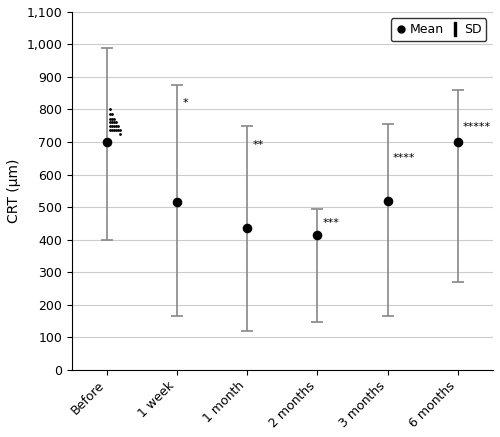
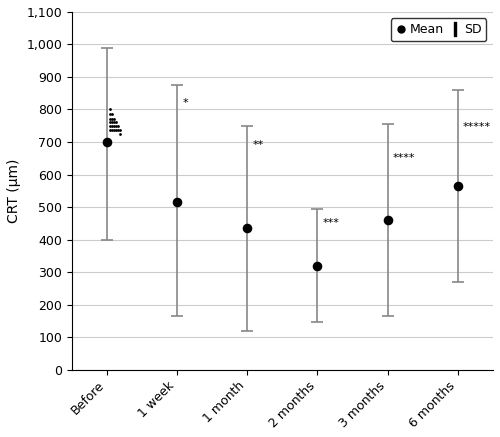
2 months: 415 -> 320
3 months: 520 -> 460
6 months: 700 -> 565
